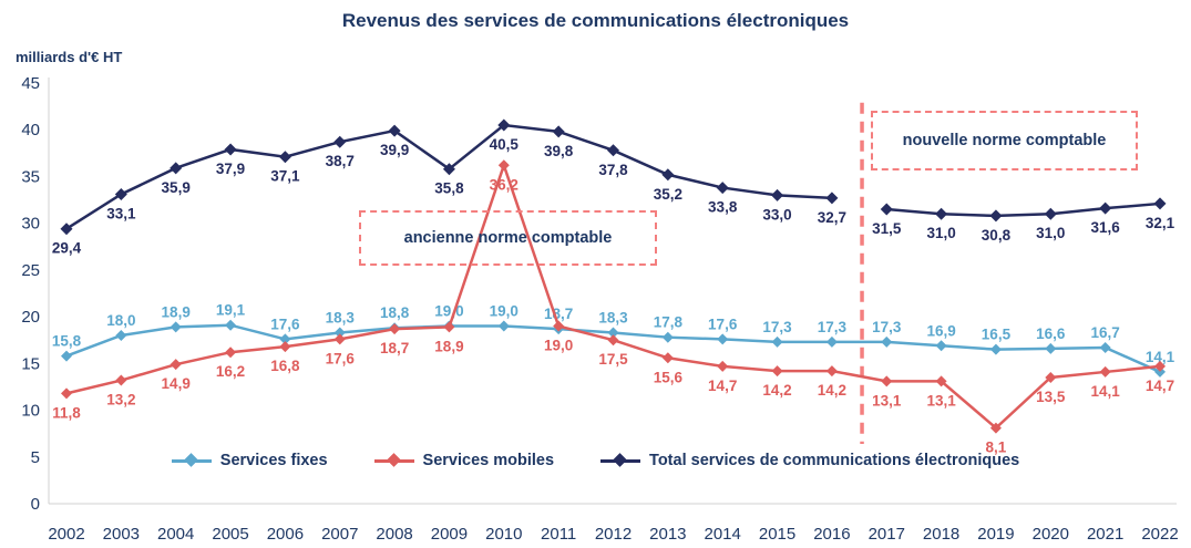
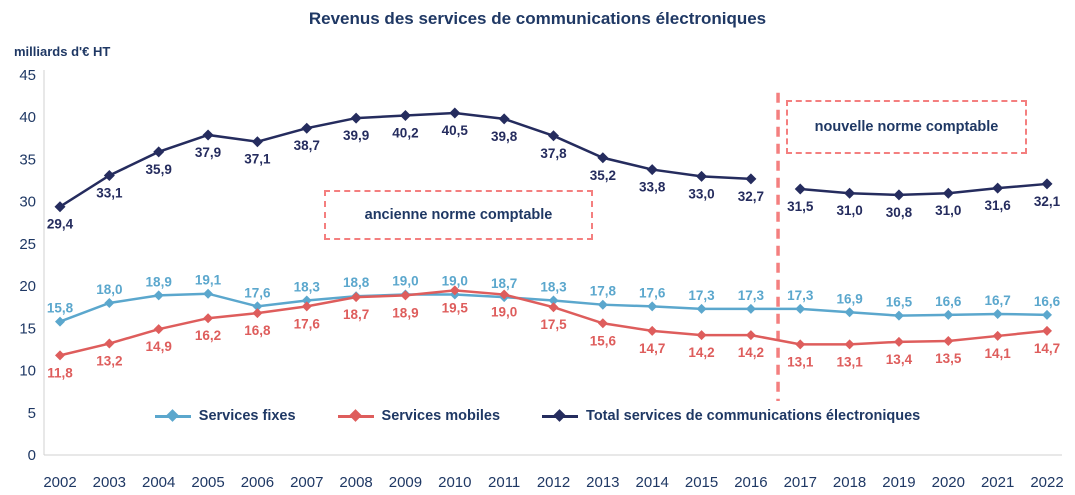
Total services de communications électroniques/2009: 35,8 -> 40,2
Services mobiles/2010: 36,2 -> 19,5
Services mobiles/2019: 8,1 -> 13,4
Services fixes/2022: 14,1 -> 16,6
